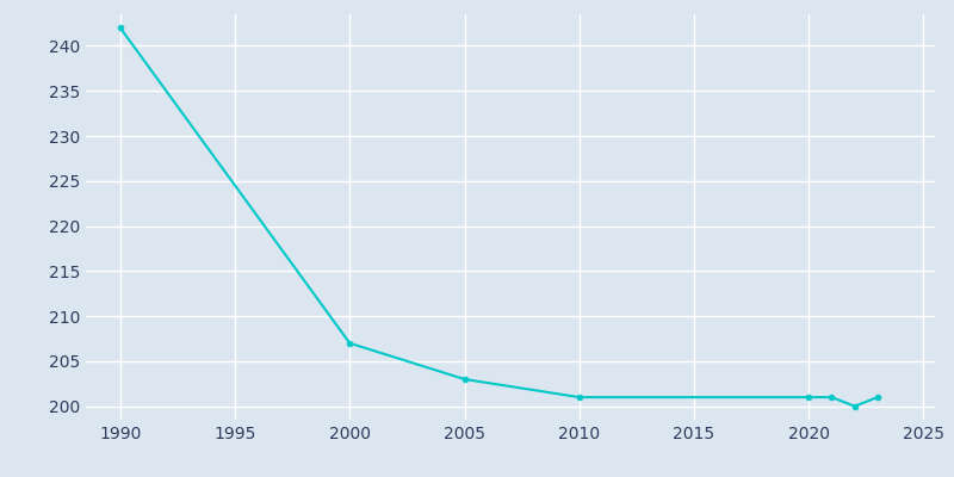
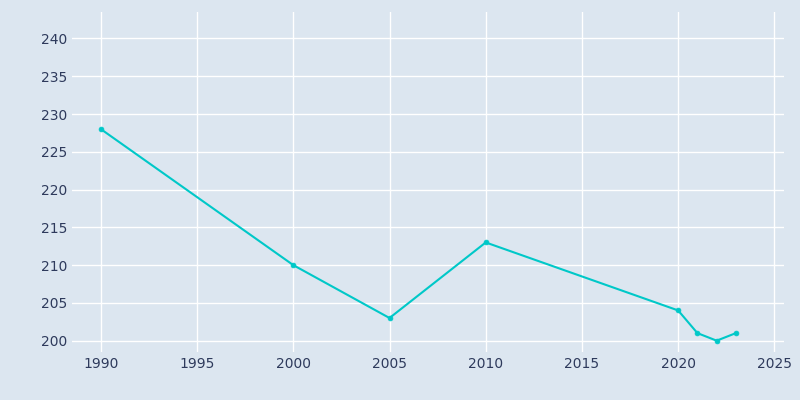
1990: 242 -> 228
2000: 207 -> 210
2010: 201 -> 213
2020: 201 -> 204
